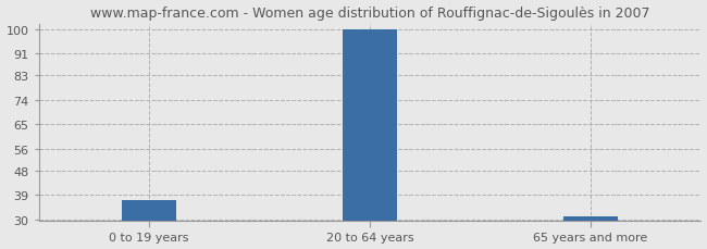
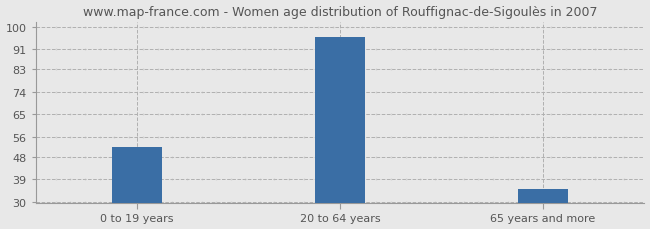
0 to 19 years: 37 -> 52
20 to 64 years: 100 -> 96
65 years and more: 31 -> 35
